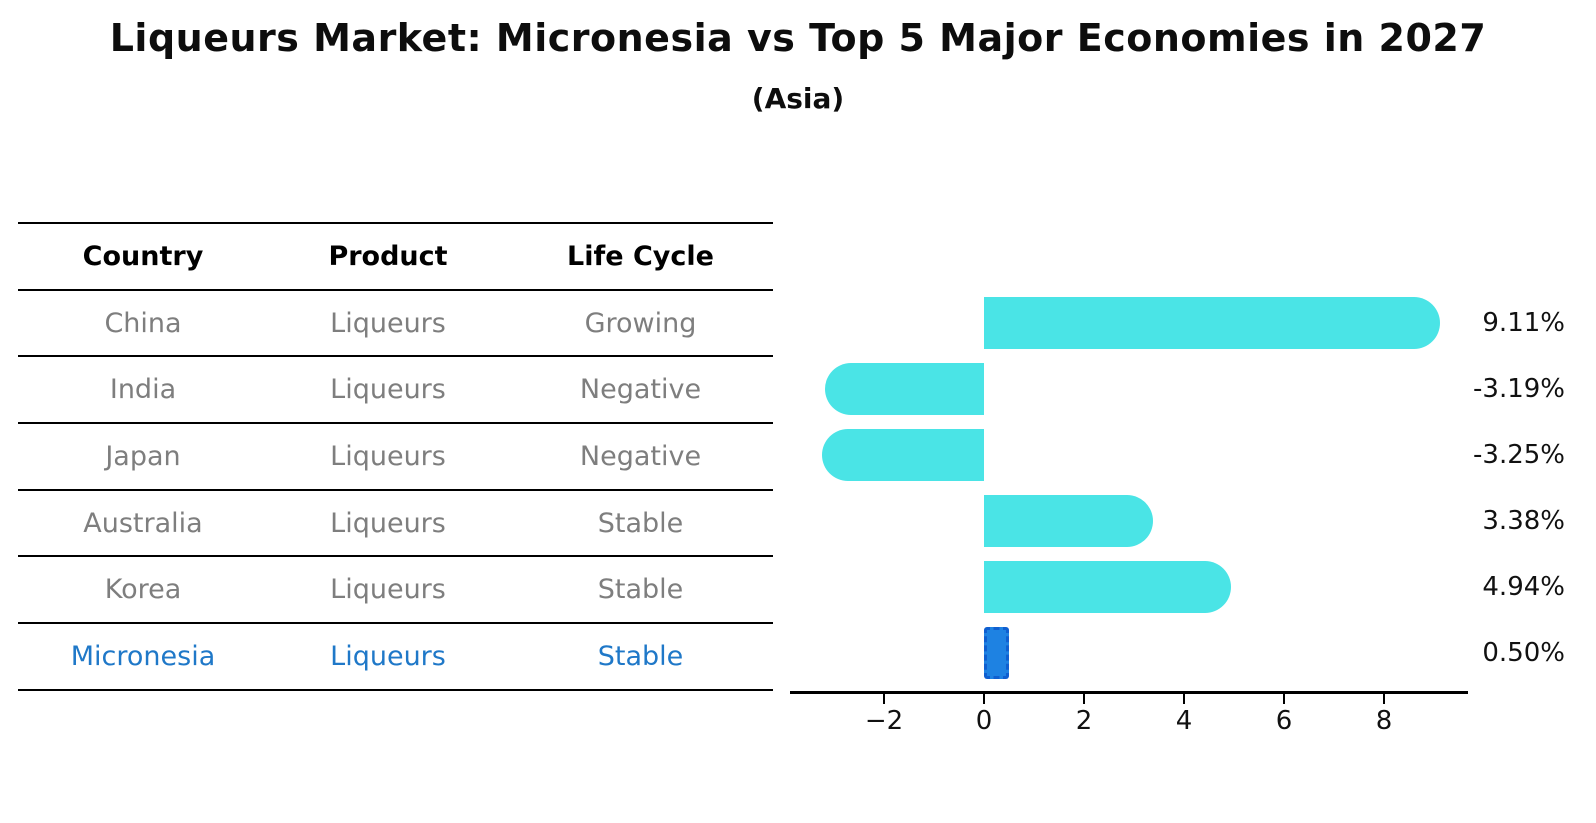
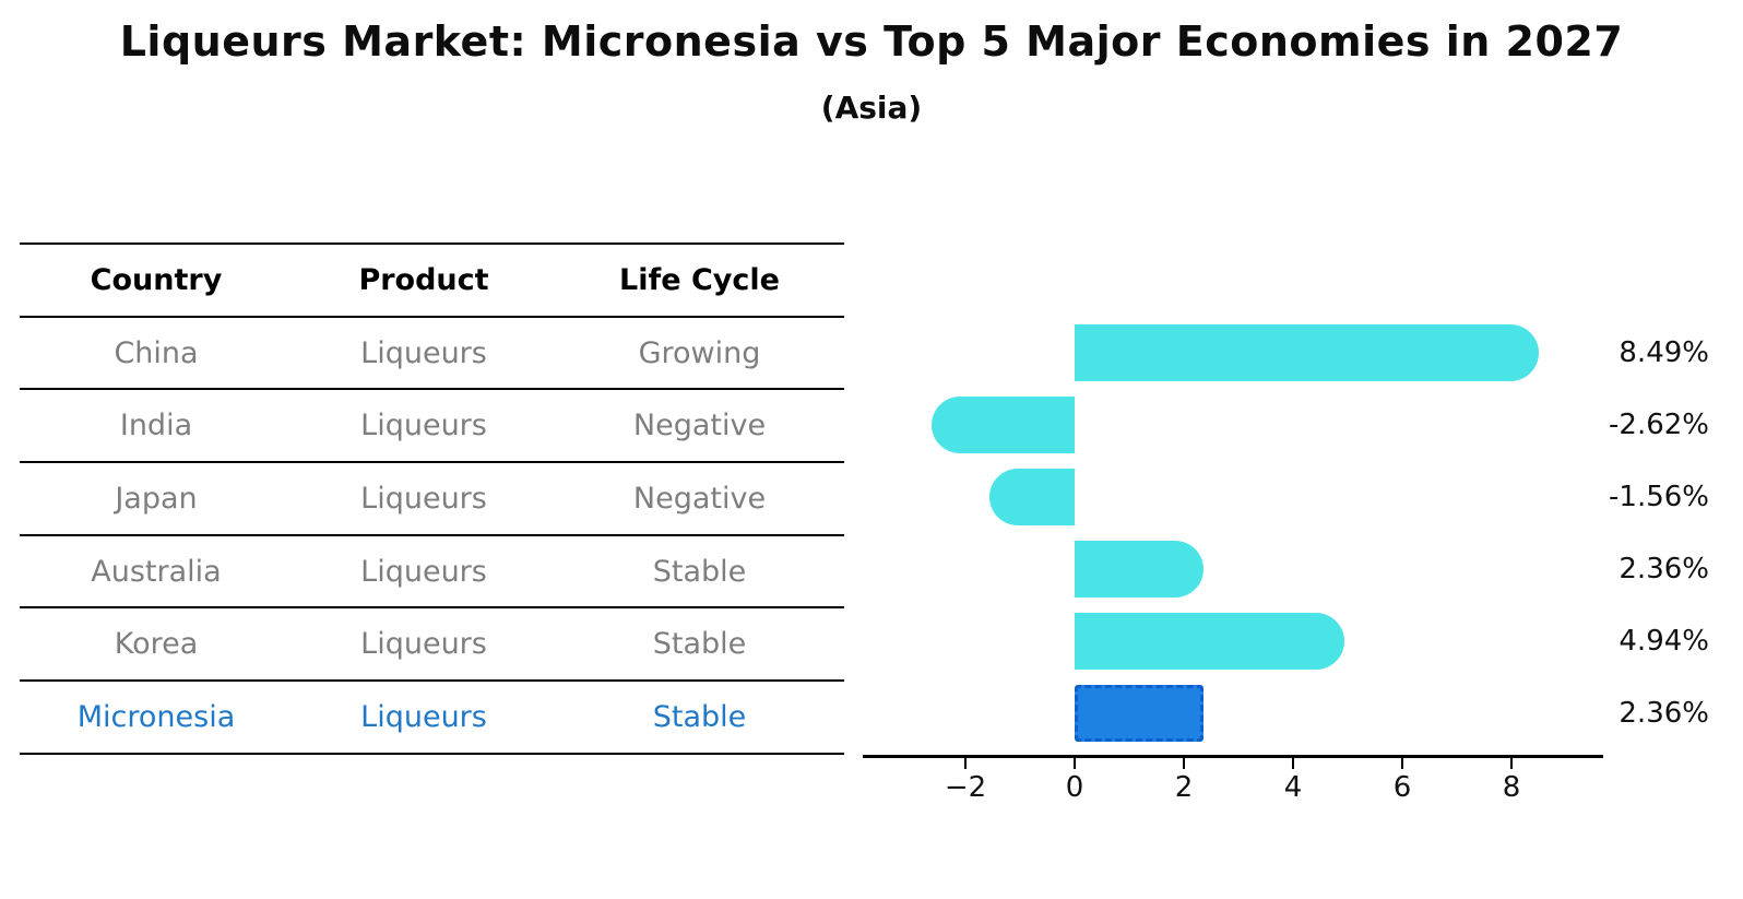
China: 9.11% -> 8.49%
India: -3.19% -> -2.62%
Japan: -3.25% -> -1.56%
Australia: 3.38% -> 2.36%
Micronesia: 0.50% -> 2.36%
